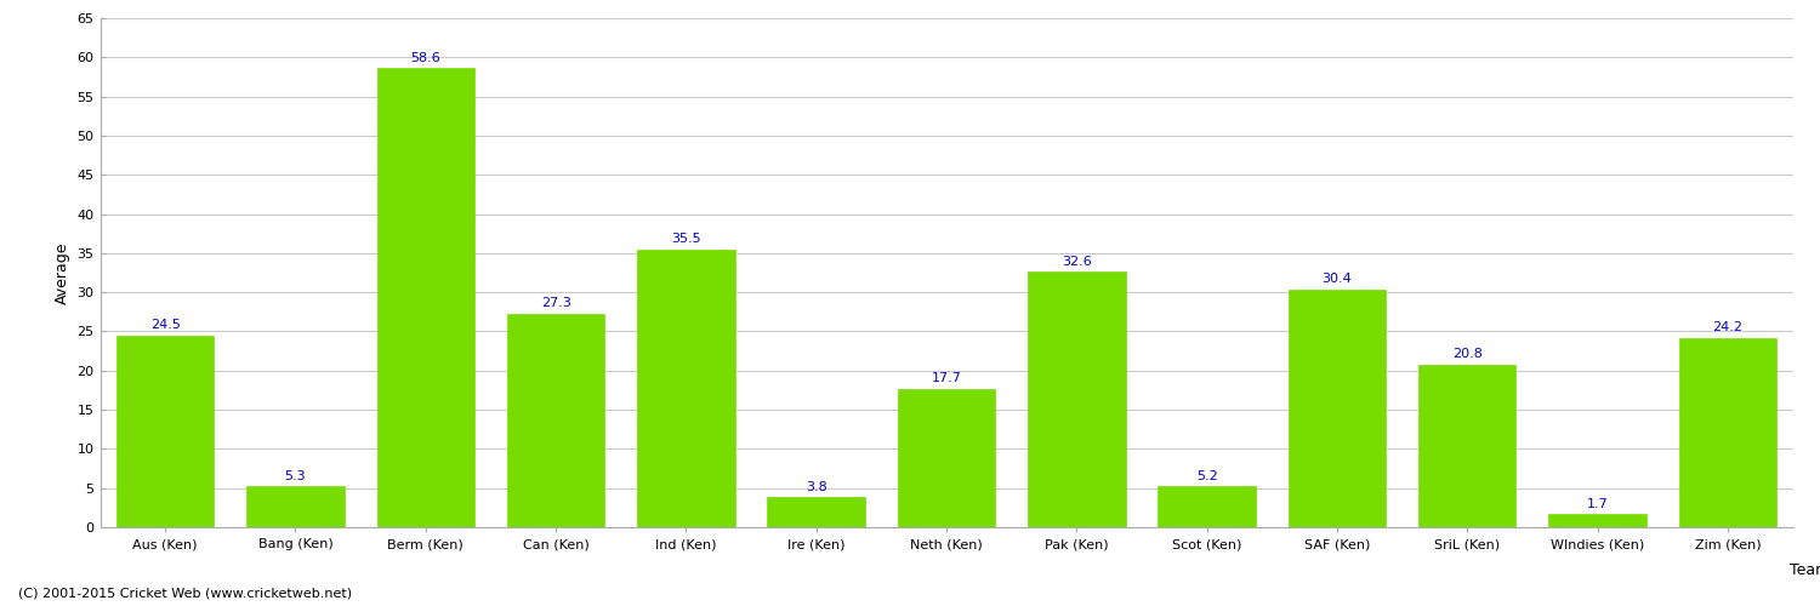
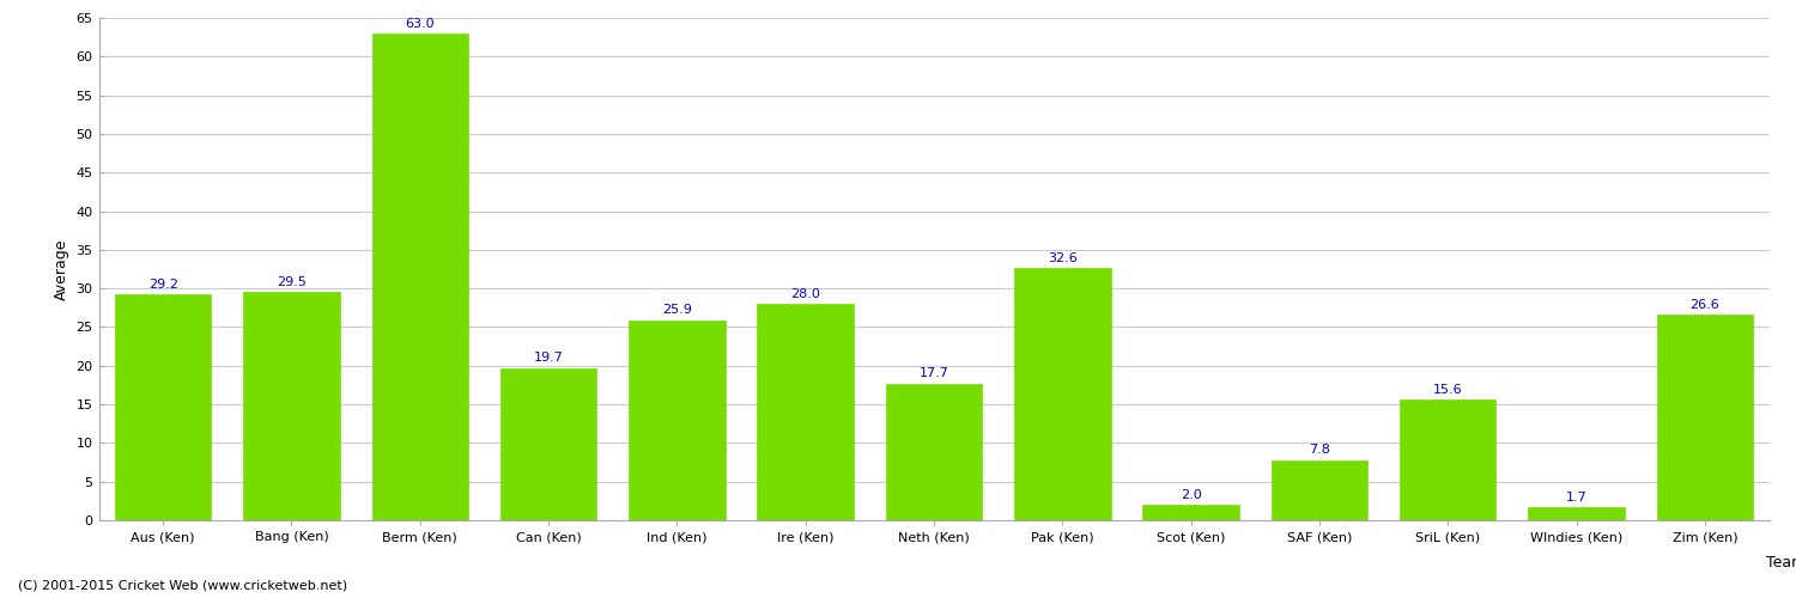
Aus (Ken): 24.5 -> 29.2
Bang (Ken): 5.3 -> 29.5
Berm (Ken): 58.6 -> 63.0
Can (Ken): 27.3 -> 19.7
Ind (Ken): 35.5 -> 25.9
Ire (Ken): 3.8 -> 28.0
Scot (Ken): 5.2 -> 2.0
SAF (Ken): 30.4 -> 7.8
SriL (Ken): 20.8 -> 15.6
Zim (Ken): 24.2 -> 26.6
